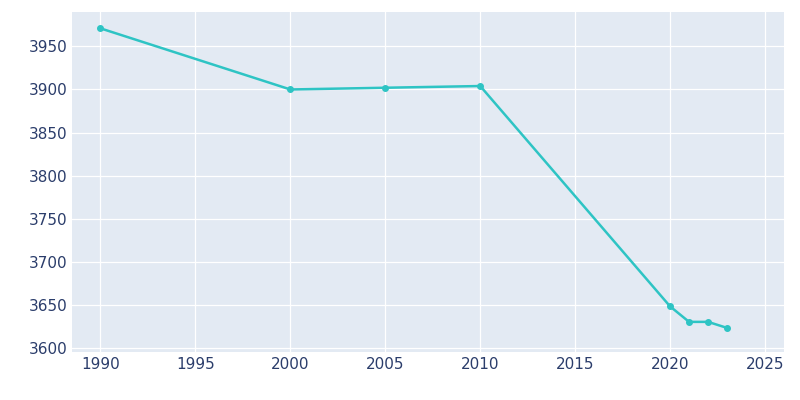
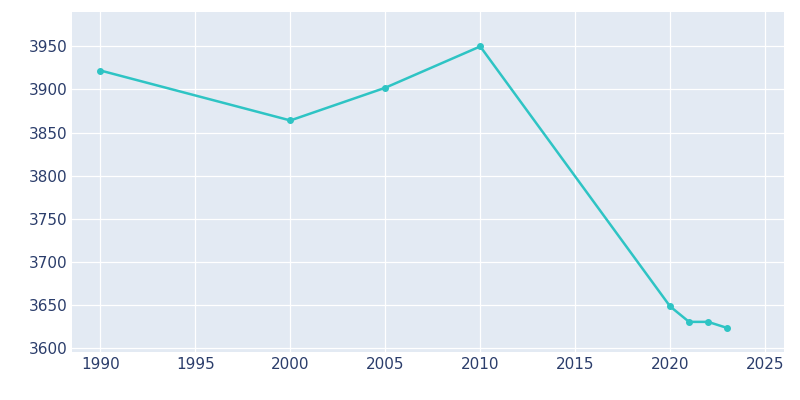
1990: 3971 -> 3922
2000: 3900 -> 3864
2010: 3904 -> 3950
